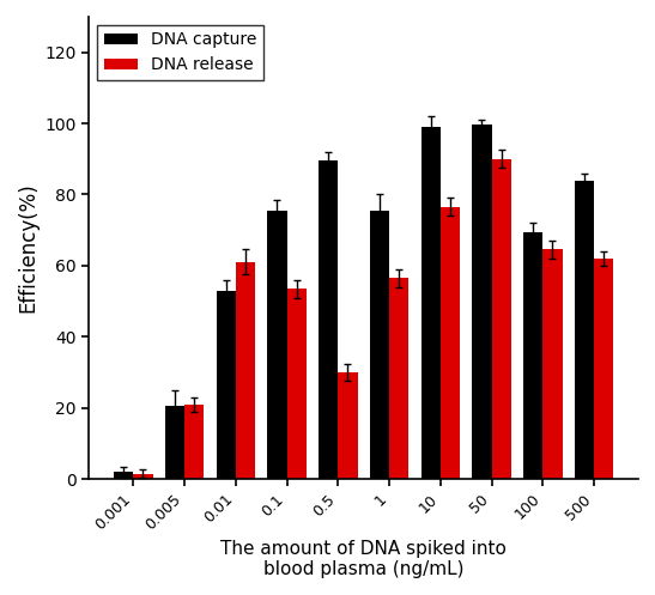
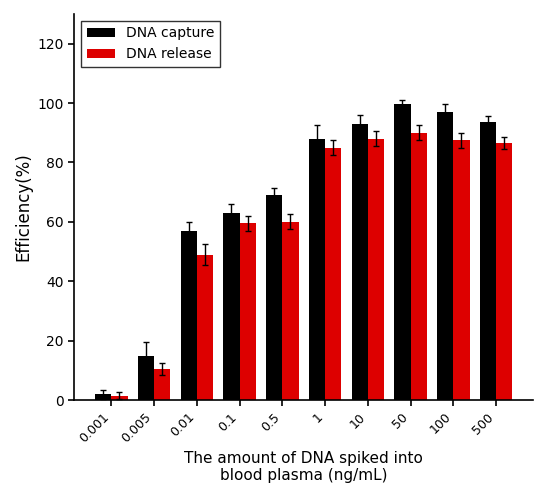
DNA capture/0.005: 20.5 -> 15.0
DNA release/0.005: 21.0 -> 10.5
DNA capture/0.01: 53.0 -> 57.0
DNA release/0.01: 61.0 -> 49.0
DNA capture/0.1: 75.5 -> 63.0
DNA release/0.1: 53.5 -> 59.5
DNA capture/0.5: 89.5 -> 69.0
DNA release/0.5: 30.0 -> 60.0
DNA capture/1: 75.5 -> 88.0
DNA release/1: 56.5 -> 85.0
DNA capture/10: 99.0 -> 93.0
DNA release/10: 76.5 -> 88.0
DNA capture/100: 69.5 -> 97.0
DNA release/100: 64.5 -> 87.5
DNA capture/500: 84.0 -> 93.5
DNA release/500: 62.0 -> 86.5
